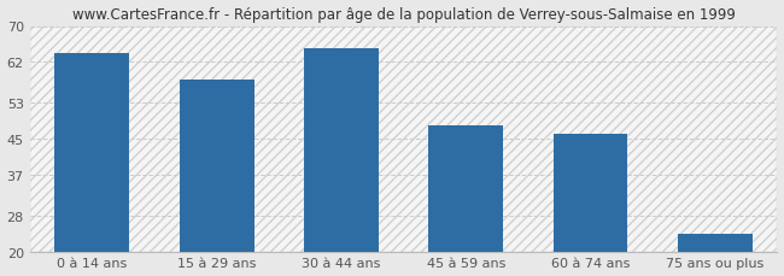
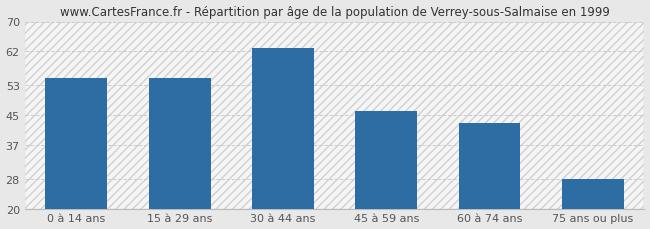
0 à 14 ans: 64 -> 55
15 à 29 ans: 58 -> 55
30 à 44 ans: 65 -> 63
45 à 59 ans: 48 -> 46
60 à 74 ans: 46 -> 43
75 ans ou plus: 24 -> 28
